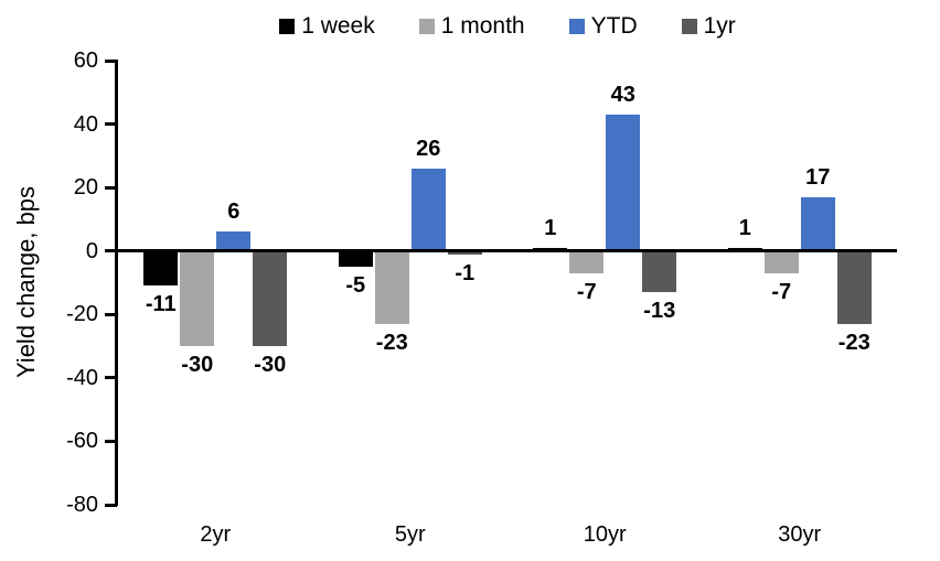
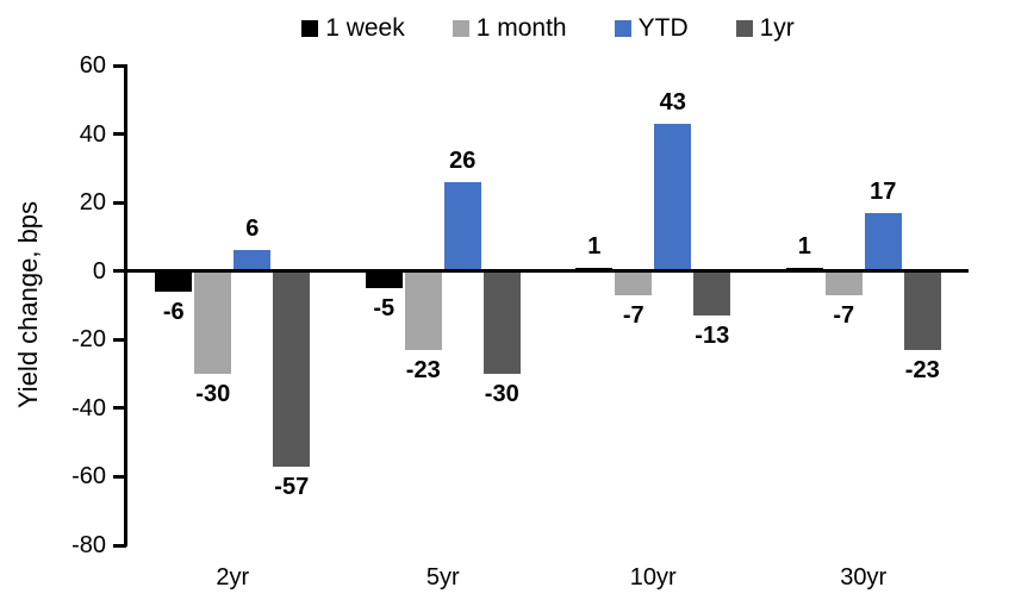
1 week/2yr: -11 -> -6
1yr/2yr: -30 -> -57
1yr/5yr: -1 -> -30
